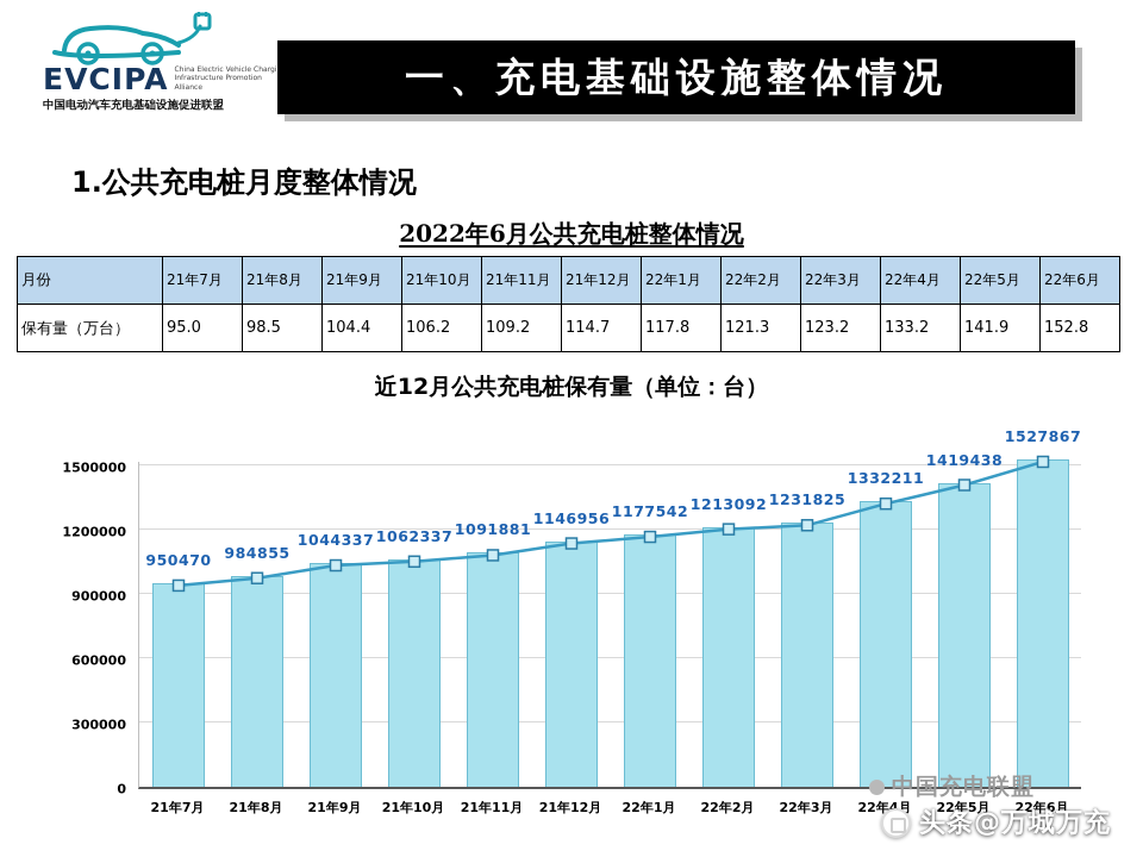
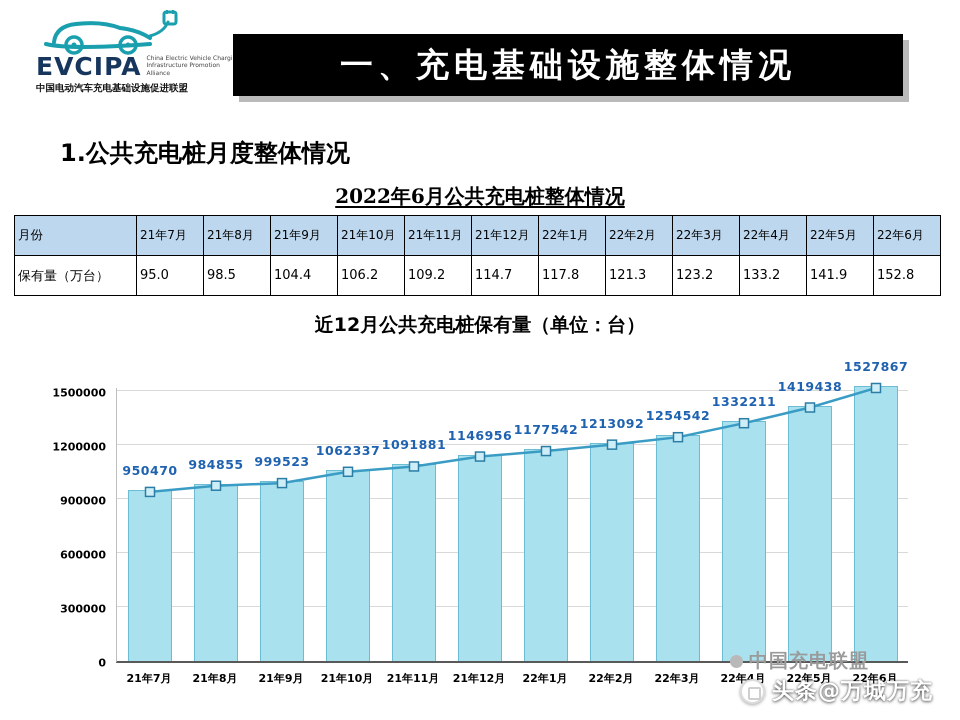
21年9月: 1044337 -> 999523
22年3月: 1231825 -> 1254542
